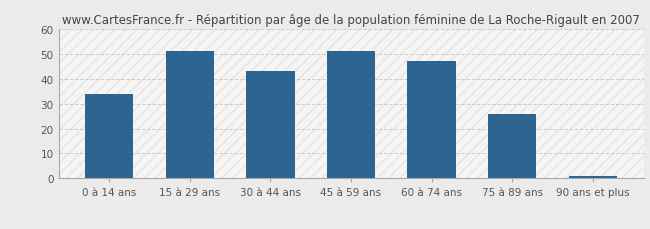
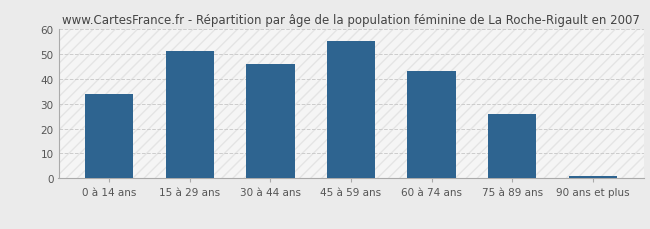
30 à 44 ans: 43 -> 46
45 à 59 ans: 51 -> 55
60 à 74 ans: 47 -> 43
